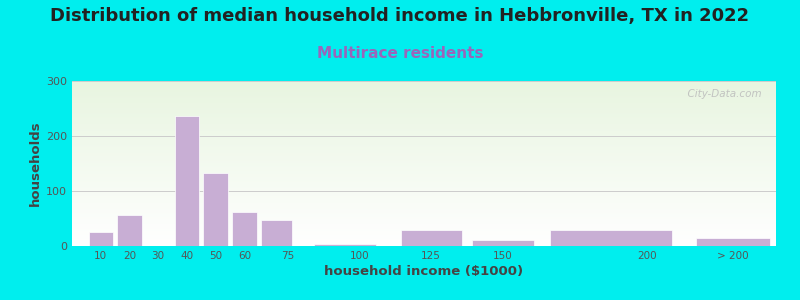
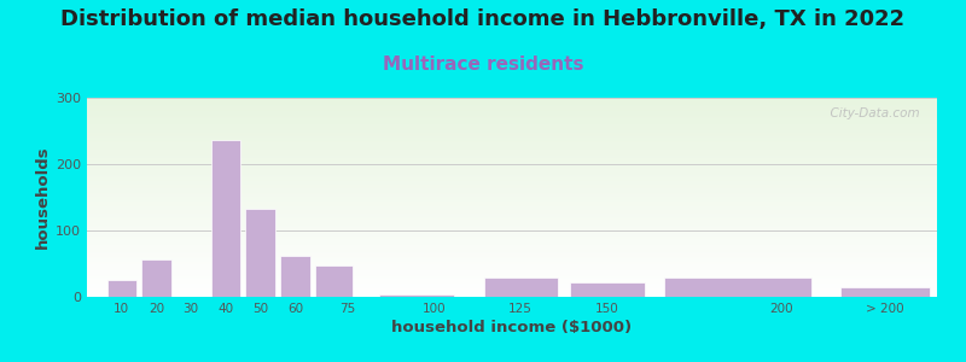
150: 11 -> 22
